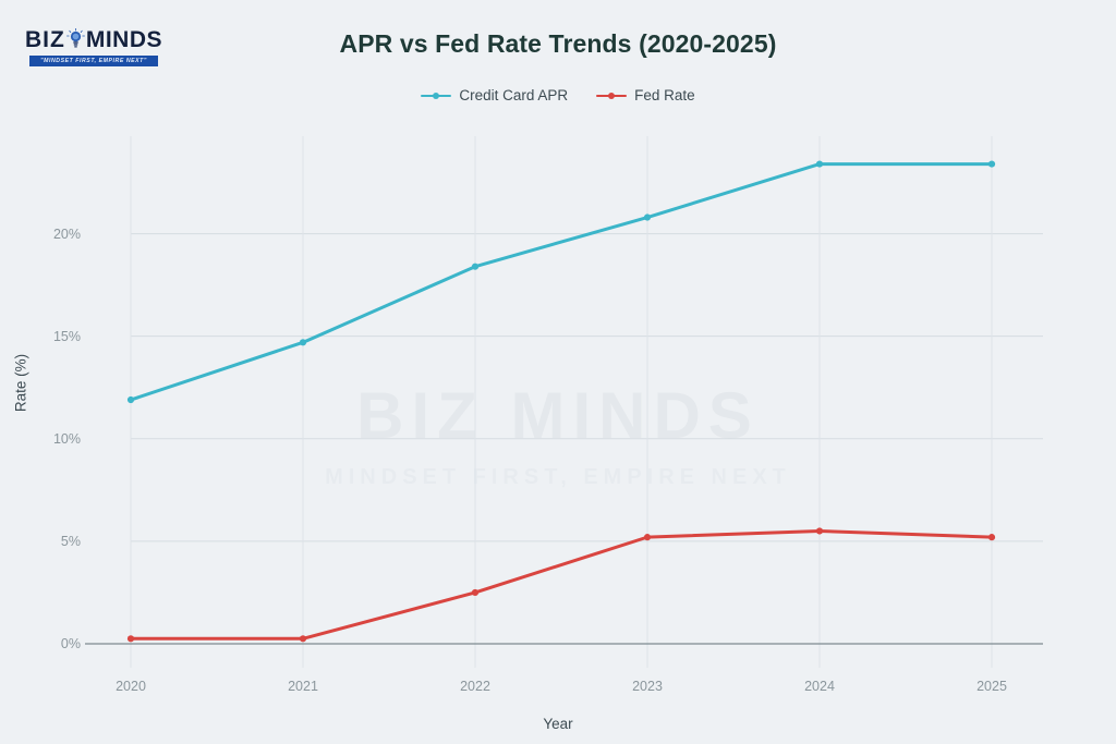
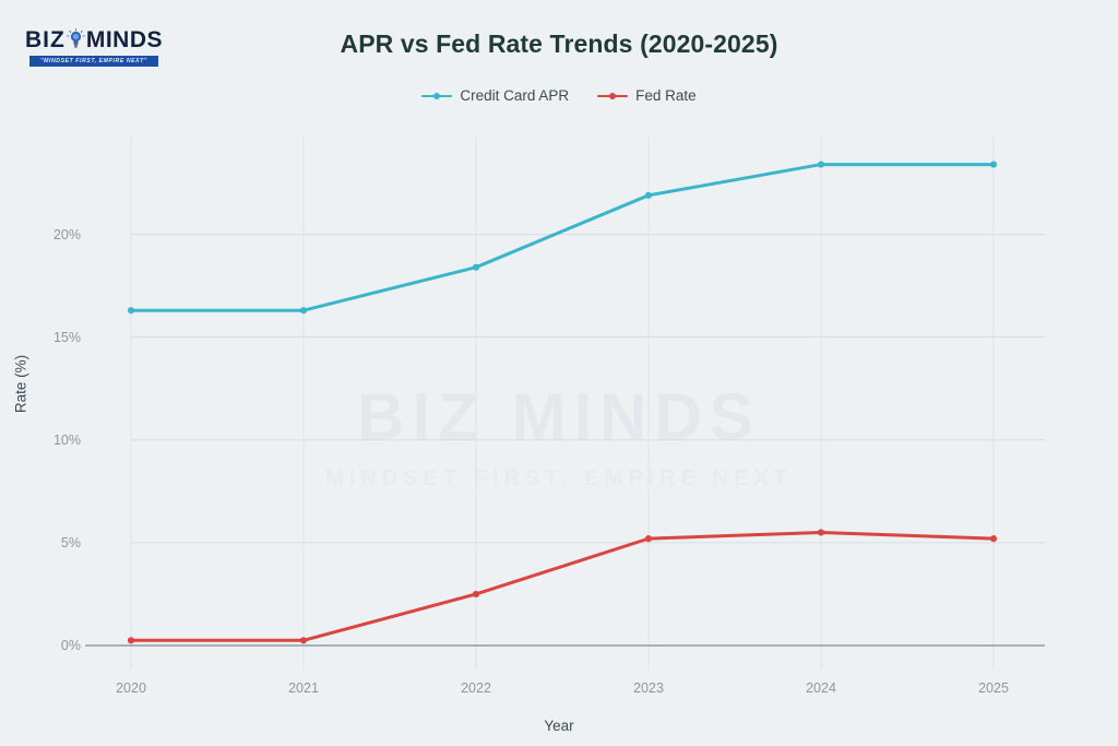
Credit Card APR/2020: 11.9% -> 16.3%
Credit Card APR/2021: 14.7% -> 16.3%
Credit Card APR/2023: 20.8% -> 21.9%
